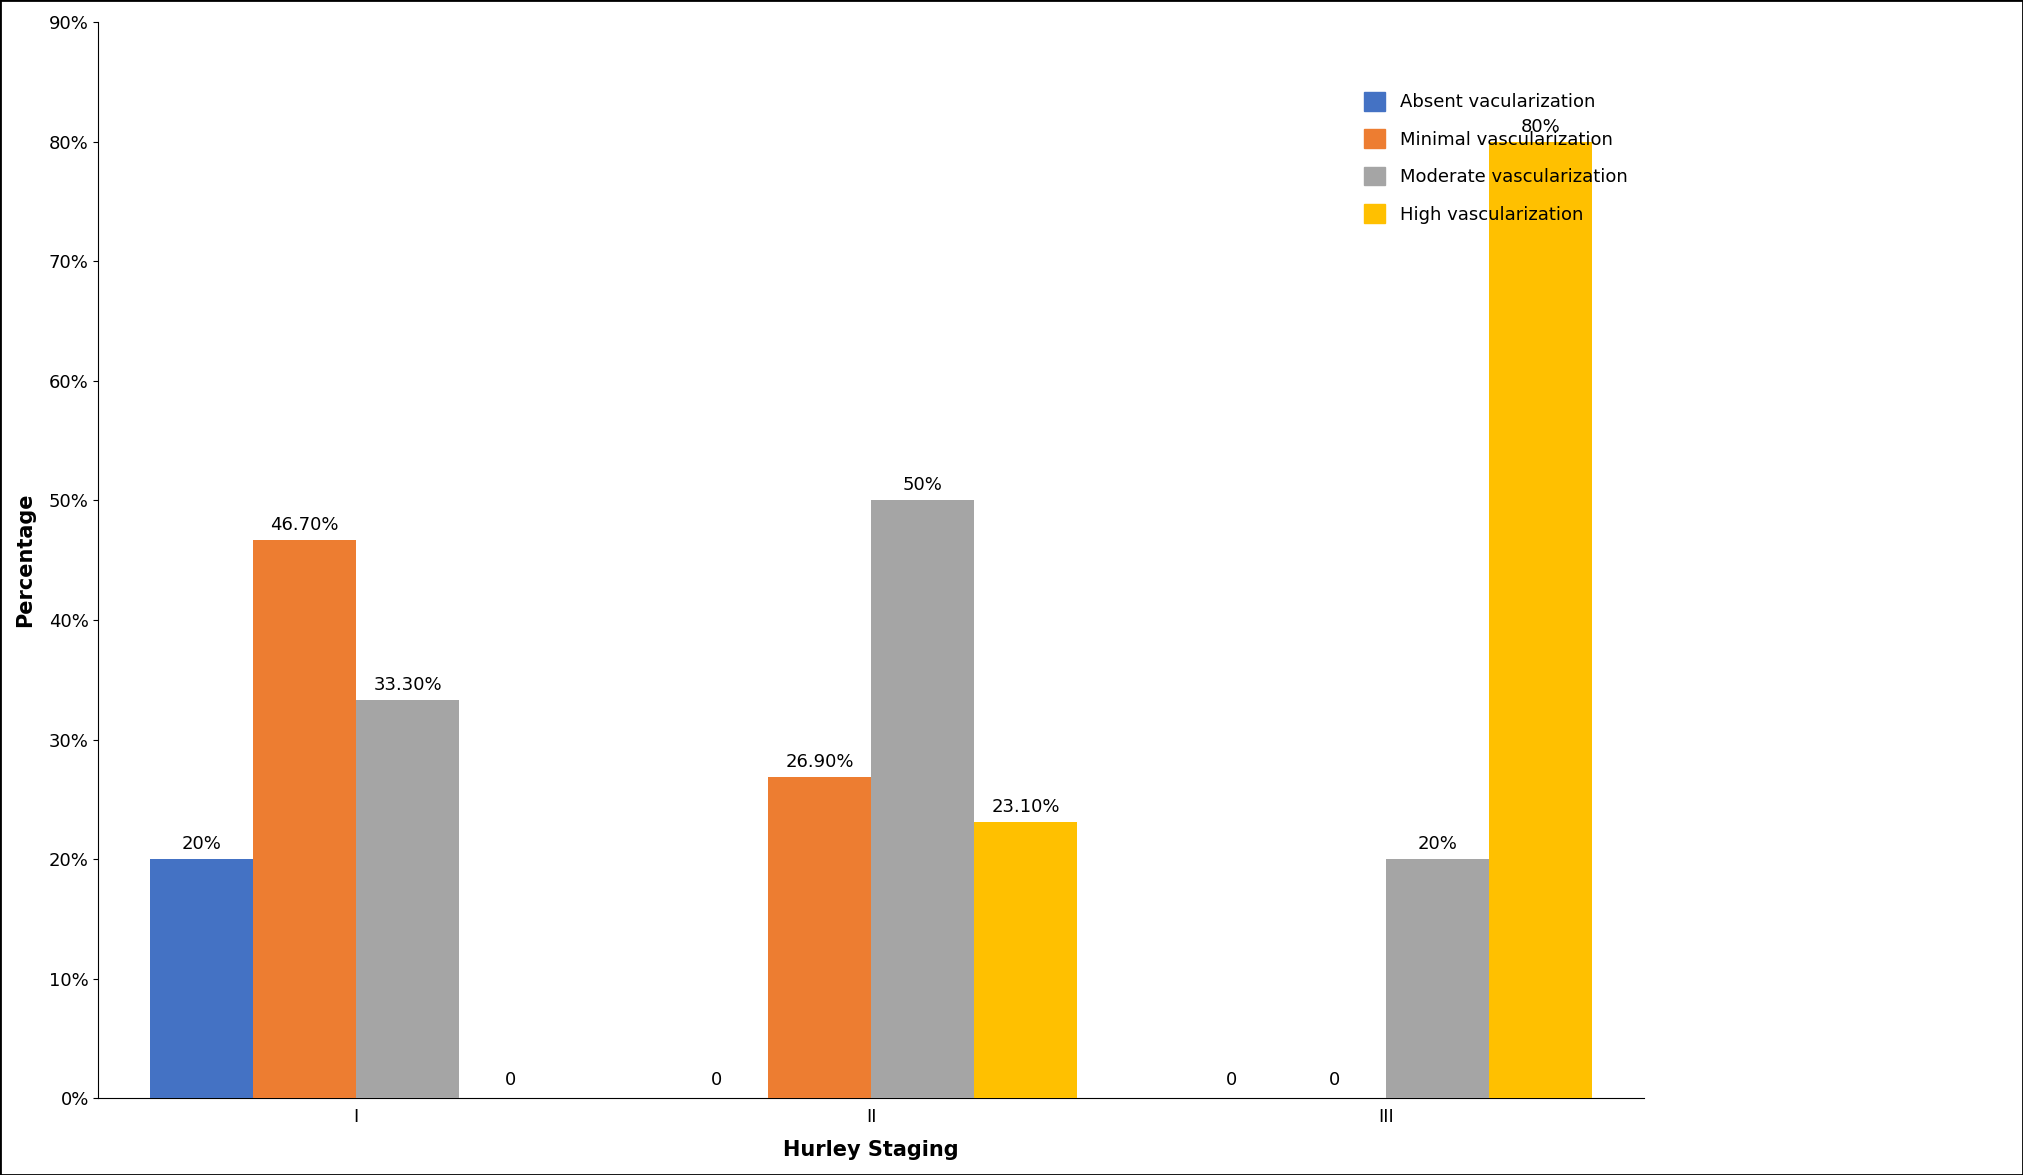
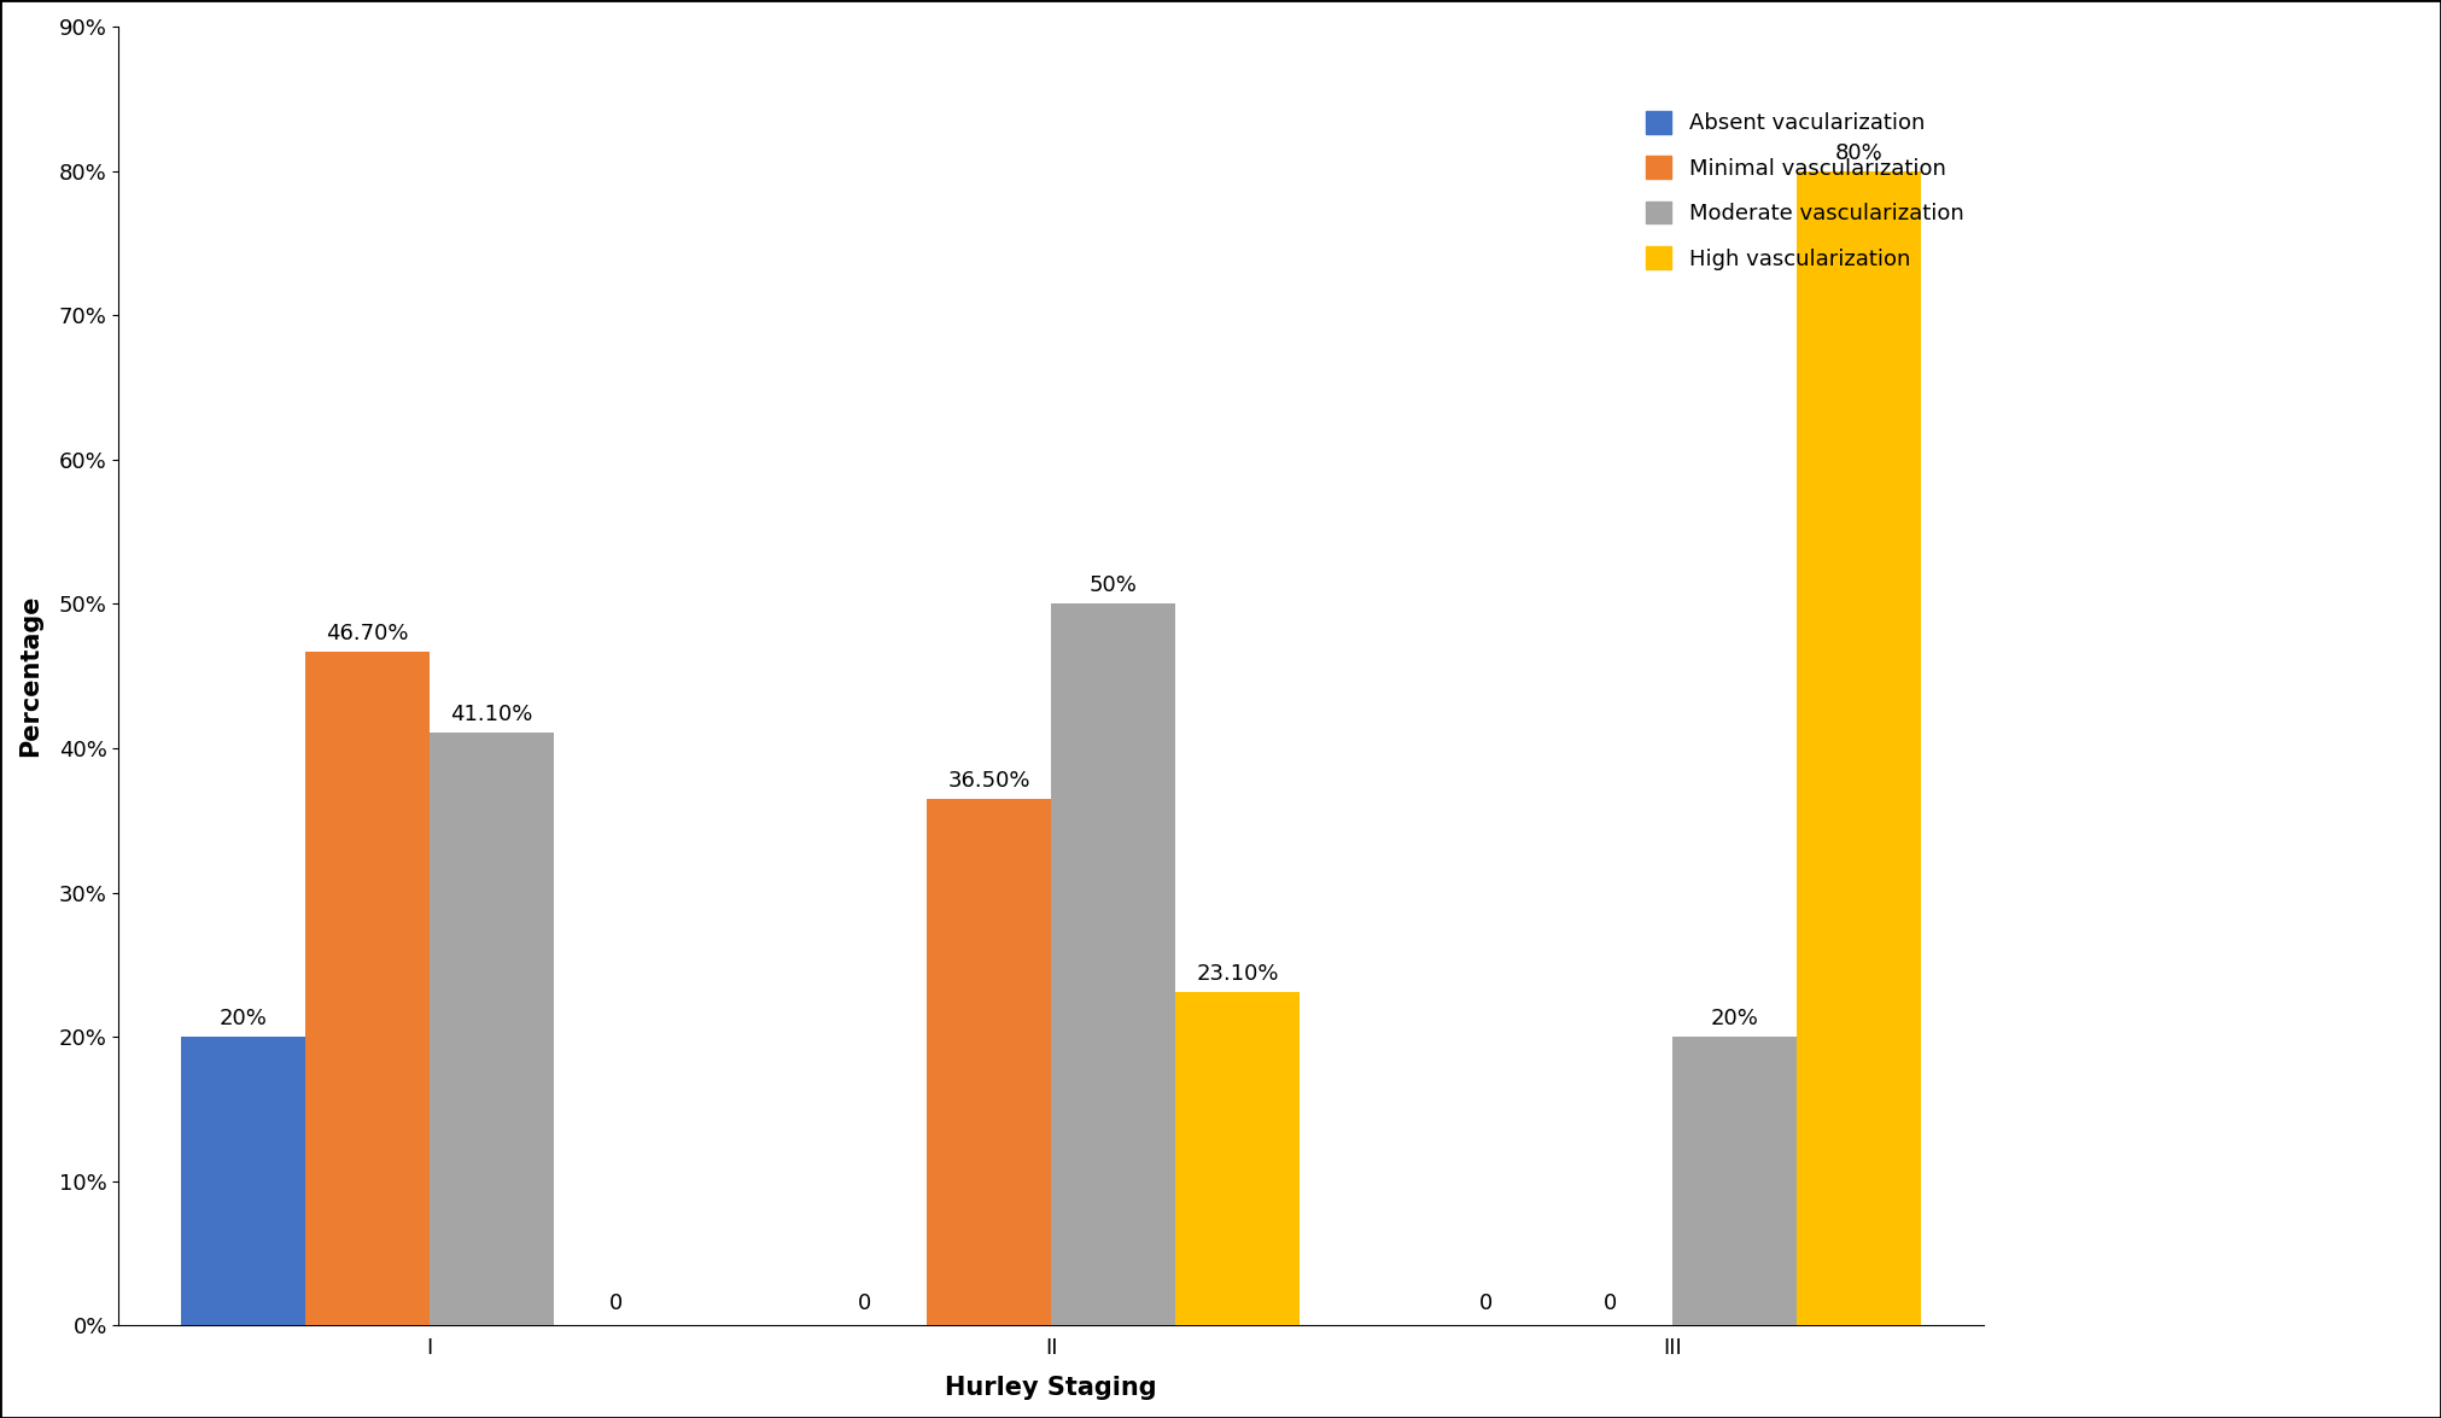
Moderate vascularization/I: 33.30% -> 41.10%
Minimal vascularization/II: 26.90% -> 36.50%
